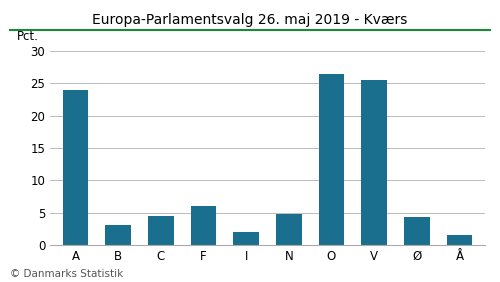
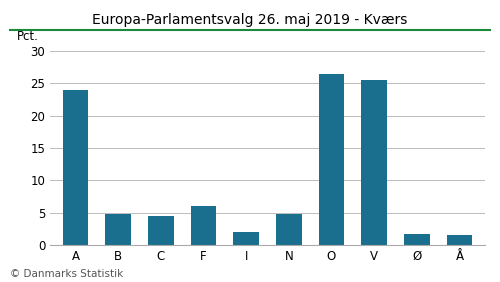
B: 3.2 -> 4.8
Ø: 4.4 -> 1.7
